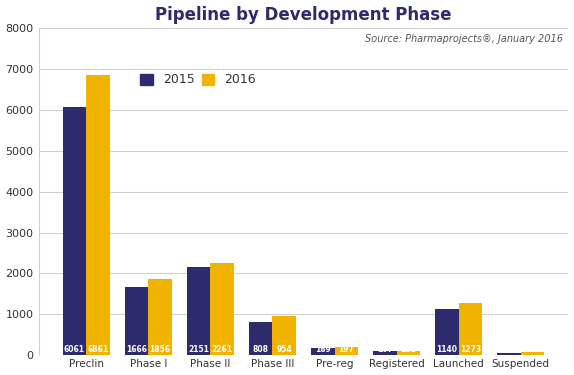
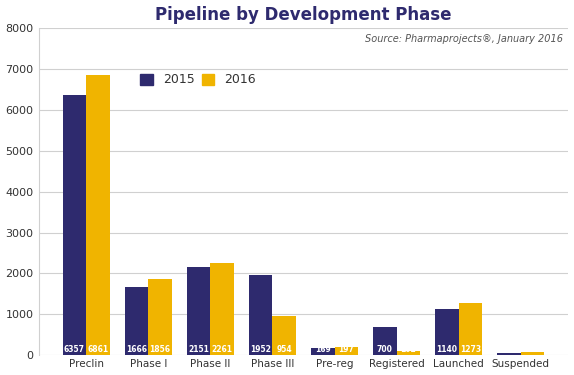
2015/Preclin: 6061 -> 6357
2015/Phase III: 808 -> 1952
2015/Registered: 110 -> 700
